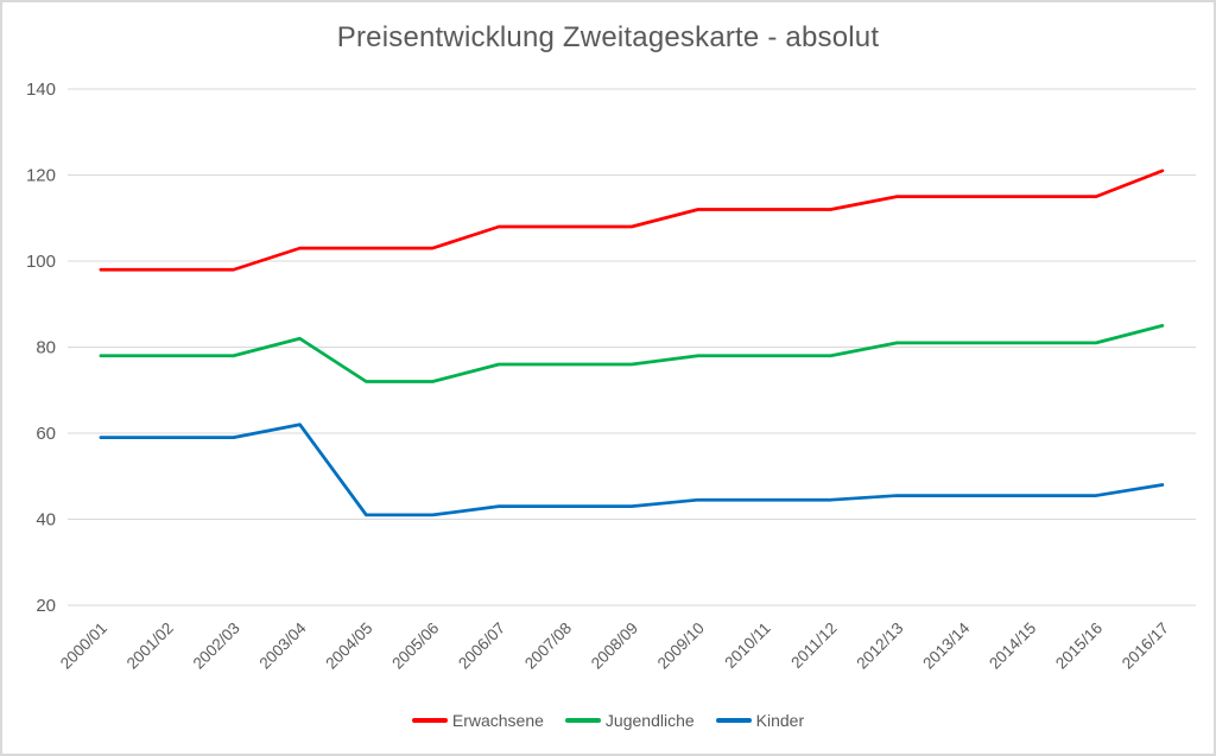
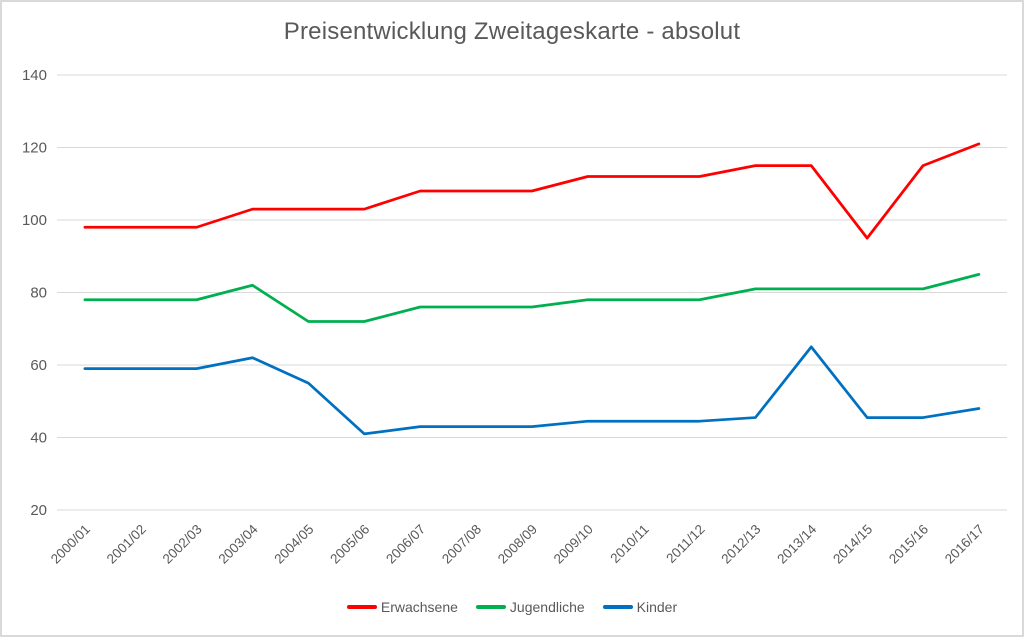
Kinder/2004/05: 41 -> 55
Kinder/2013/14: 46 -> 65
Erwachsene/2014/15: 115 -> 95
